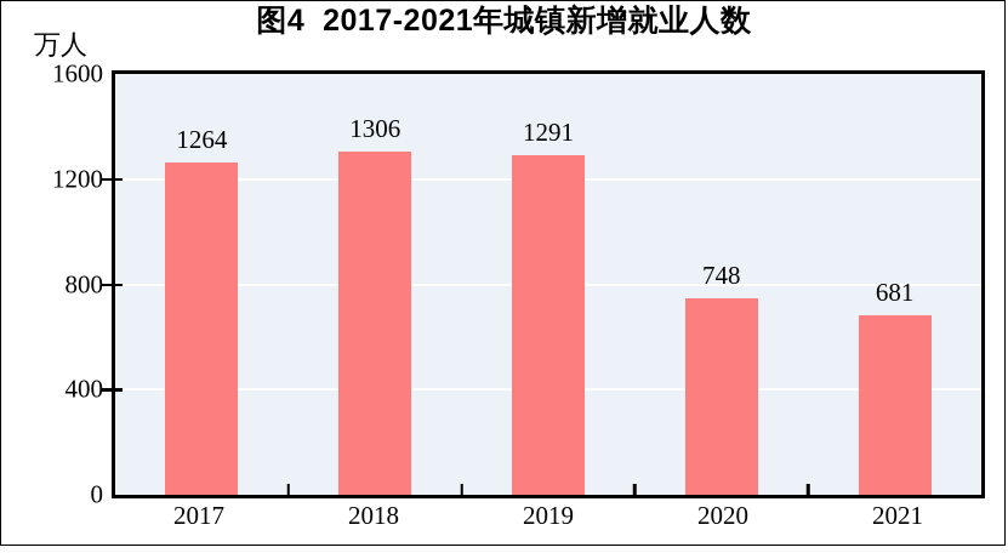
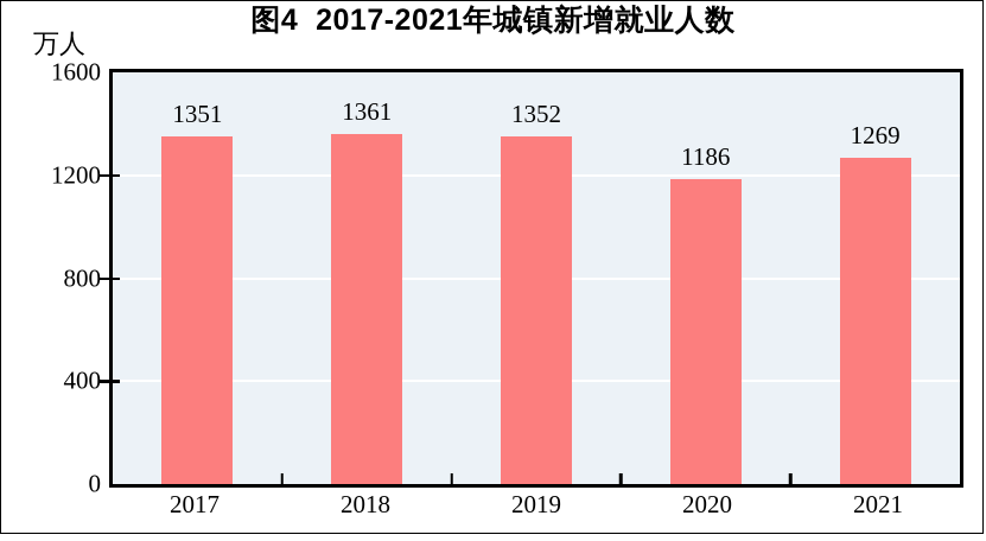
2017: 1264 -> 1351
2018: 1306 -> 1361
2019: 1291 -> 1352
2020: 748 -> 1186
2021: 681 -> 1269
